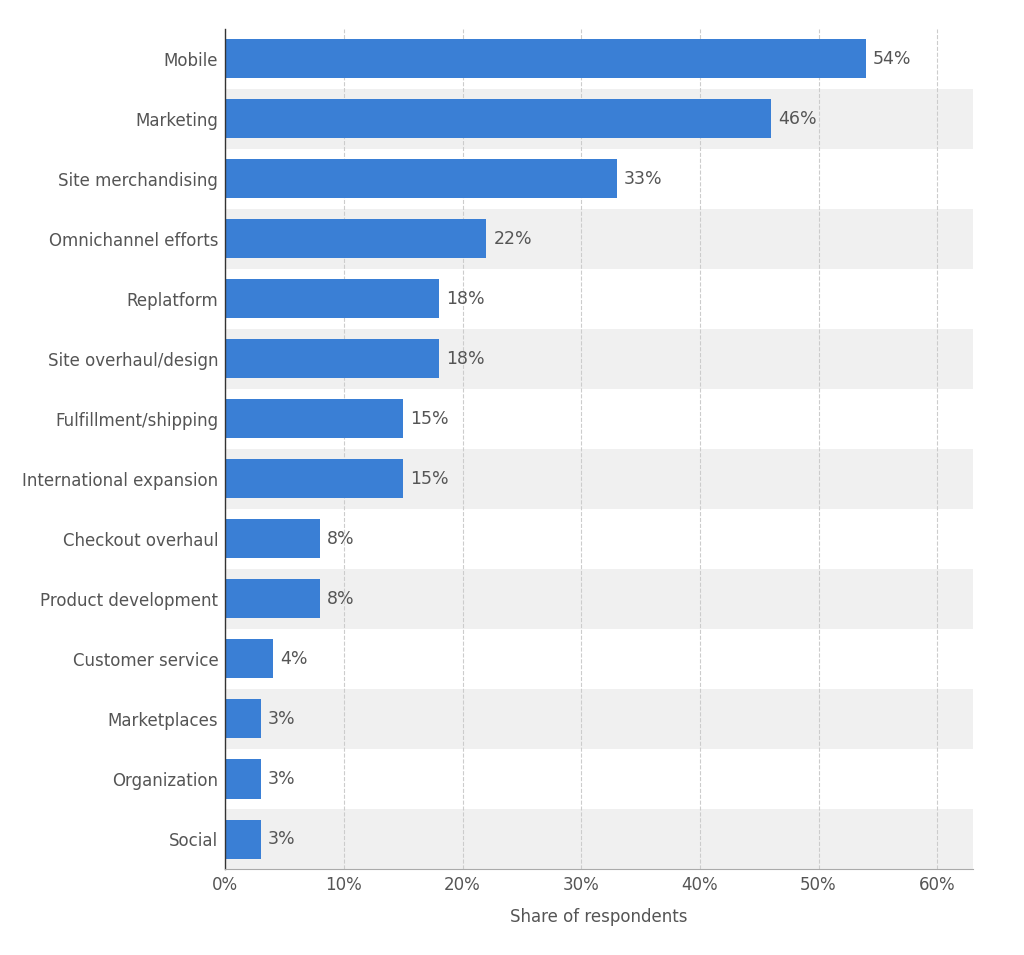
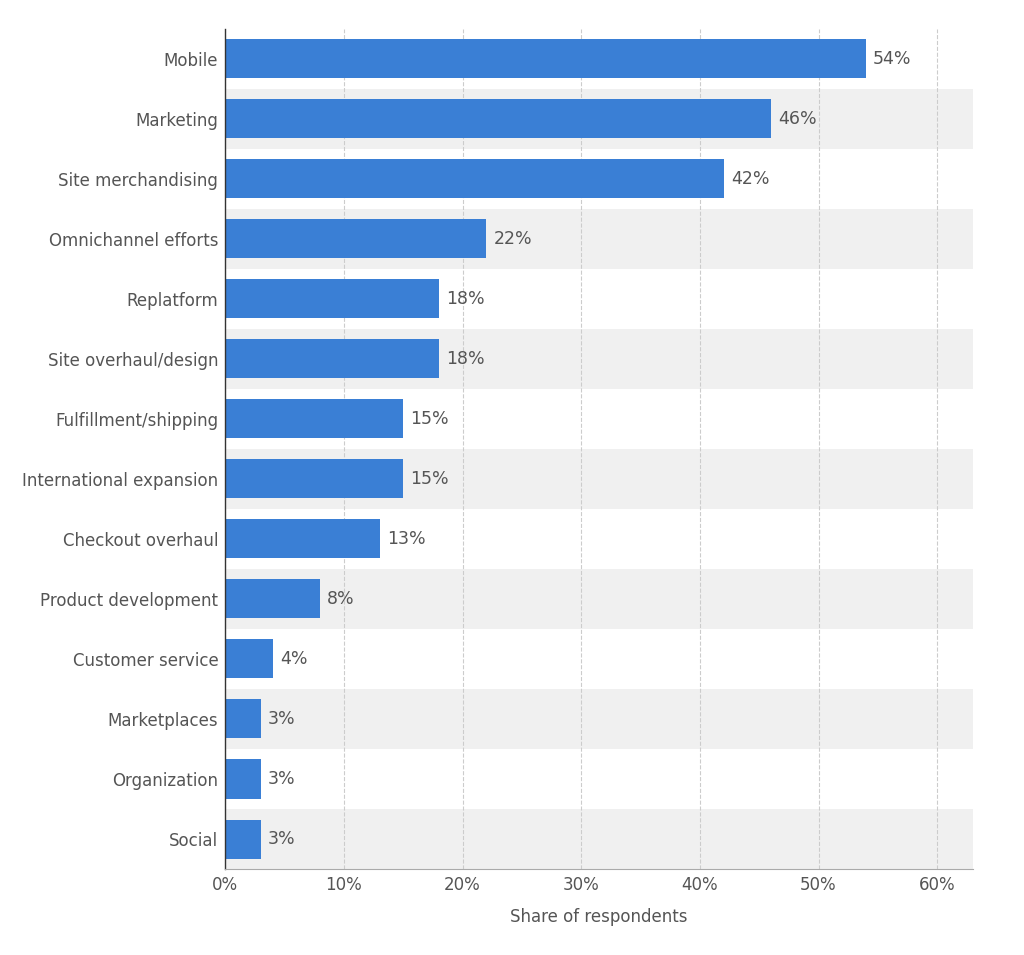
Site merchandising: 33% -> 42%
Checkout overhaul: 8% -> 13%
